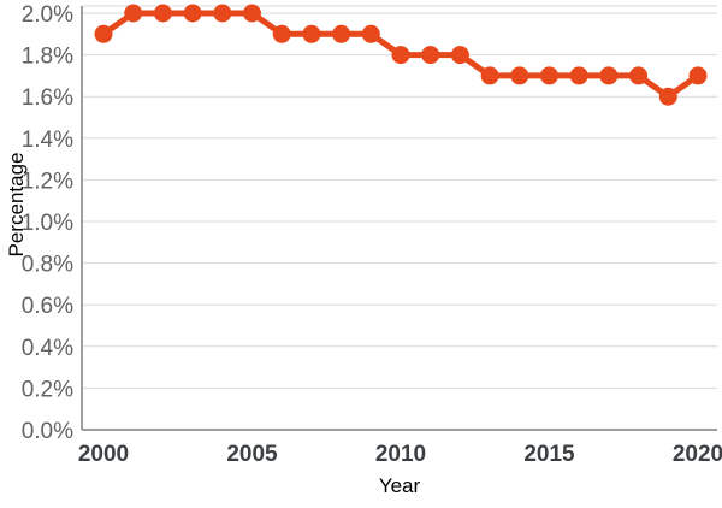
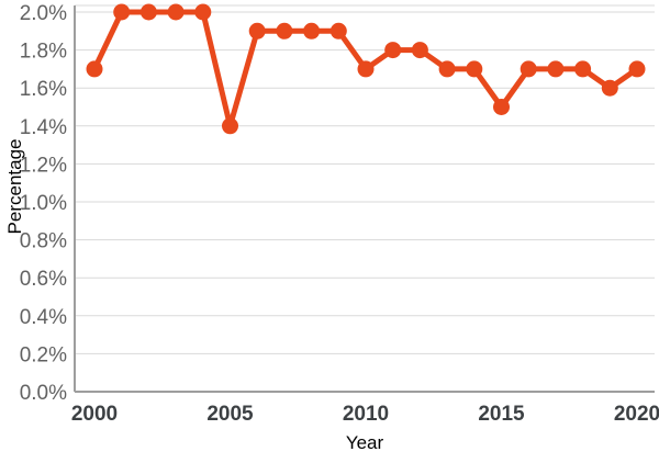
2000: 1.9% -> 1.7%
2005: 2.0% -> 1.4%
2010: 1.8% -> 1.7%
2015: 1.7% -> 1.5%
